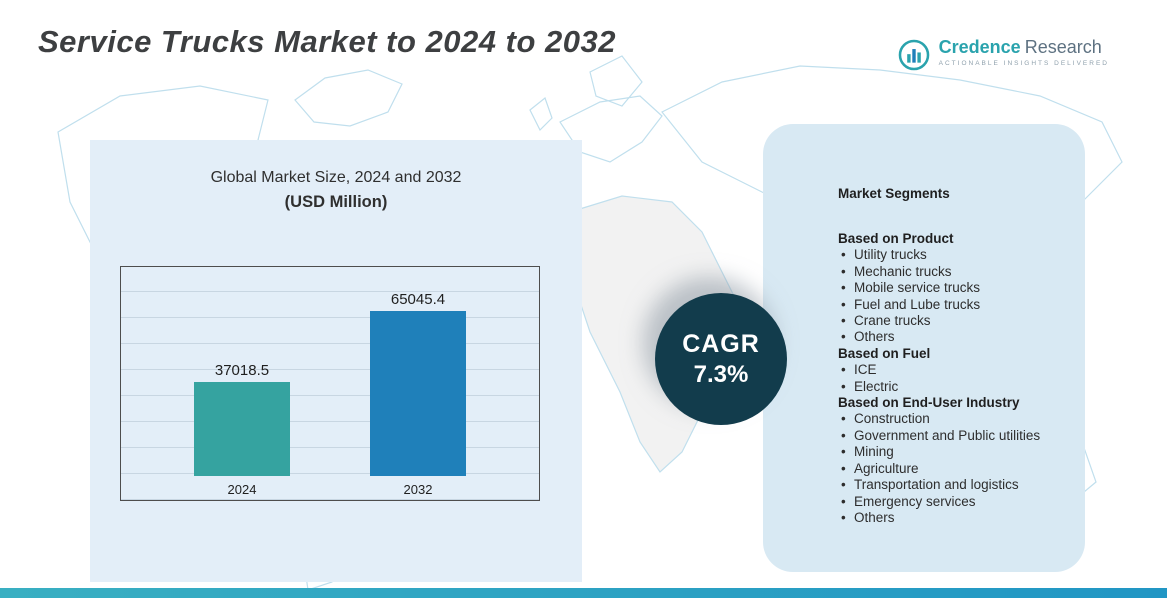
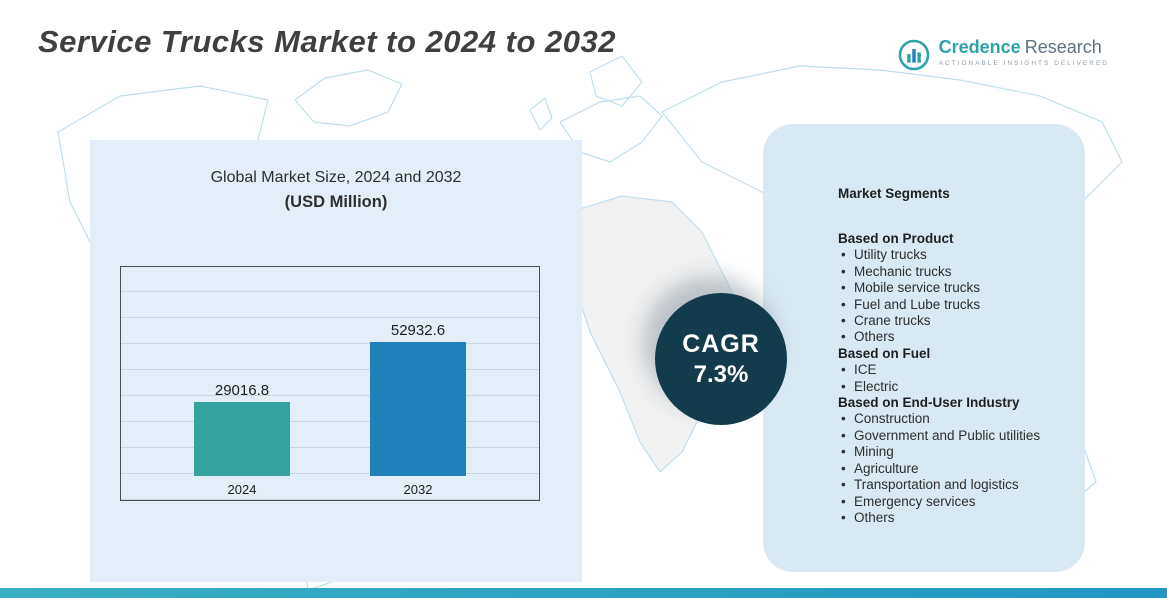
2024: 37018.5 -> 29016.8
2032: 65045.4 -> 52932.6
